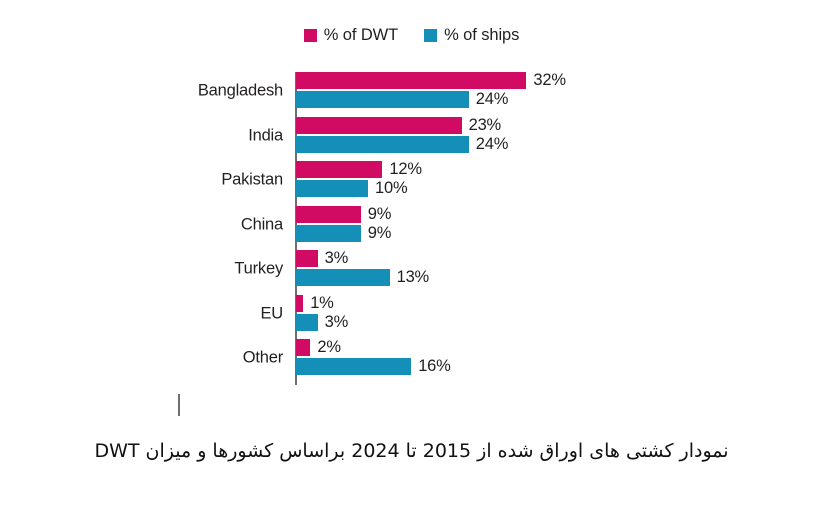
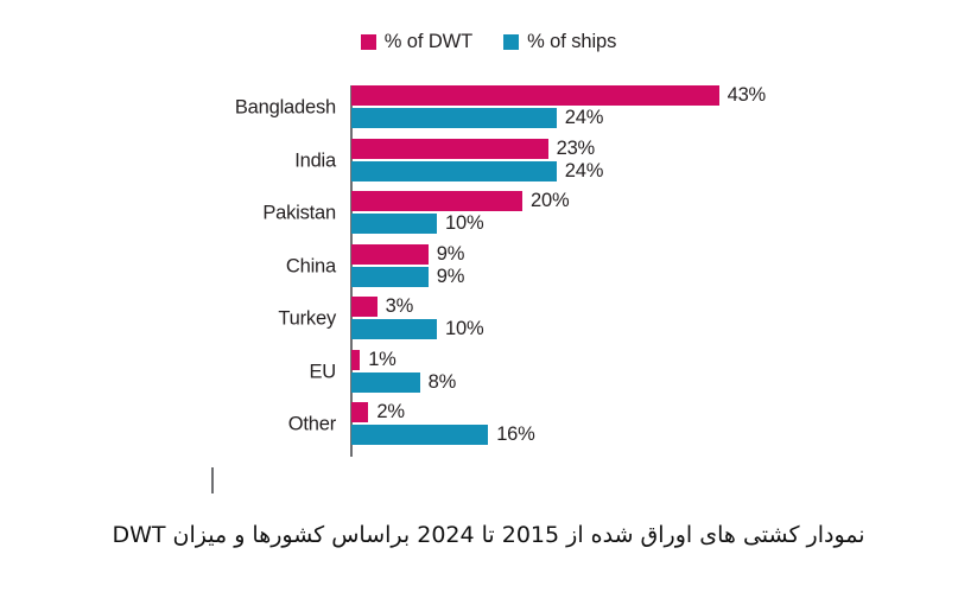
% of DWT/Bangladesh: 32% -> 43%
% of DWT/Pakistan: 12% -> 20%
% of ships/Turkey: 13% -> 10%
% of ships/EU: 3% -> 8%
